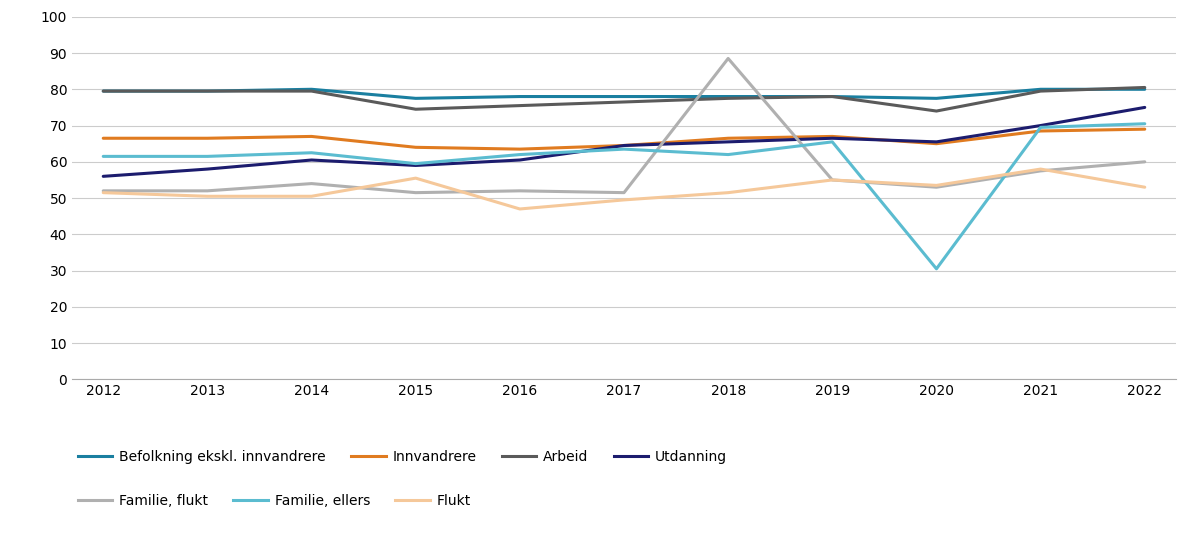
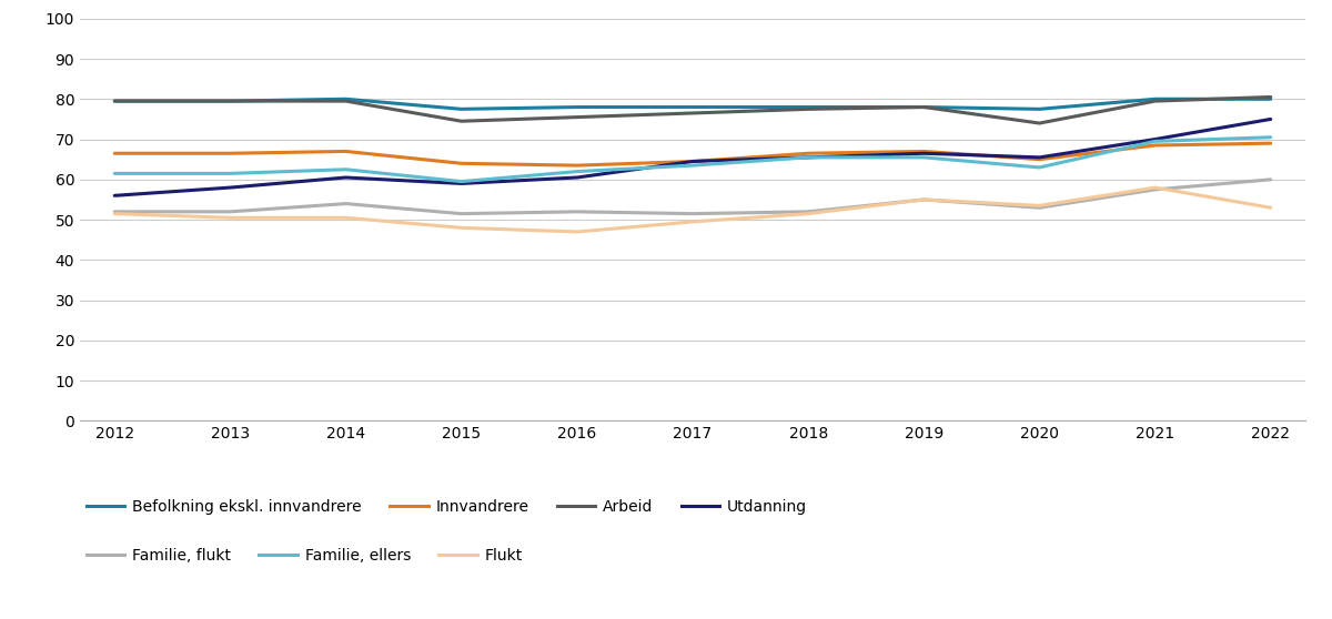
Flukt/2015: 55.5 -> 48.0
Familie, flukt/2018: 88.5 -> 52.0
Familie, ellers/2018: 62.0 -> 65.5
Familie, ellers/2020: 30.5 -> 63.0
